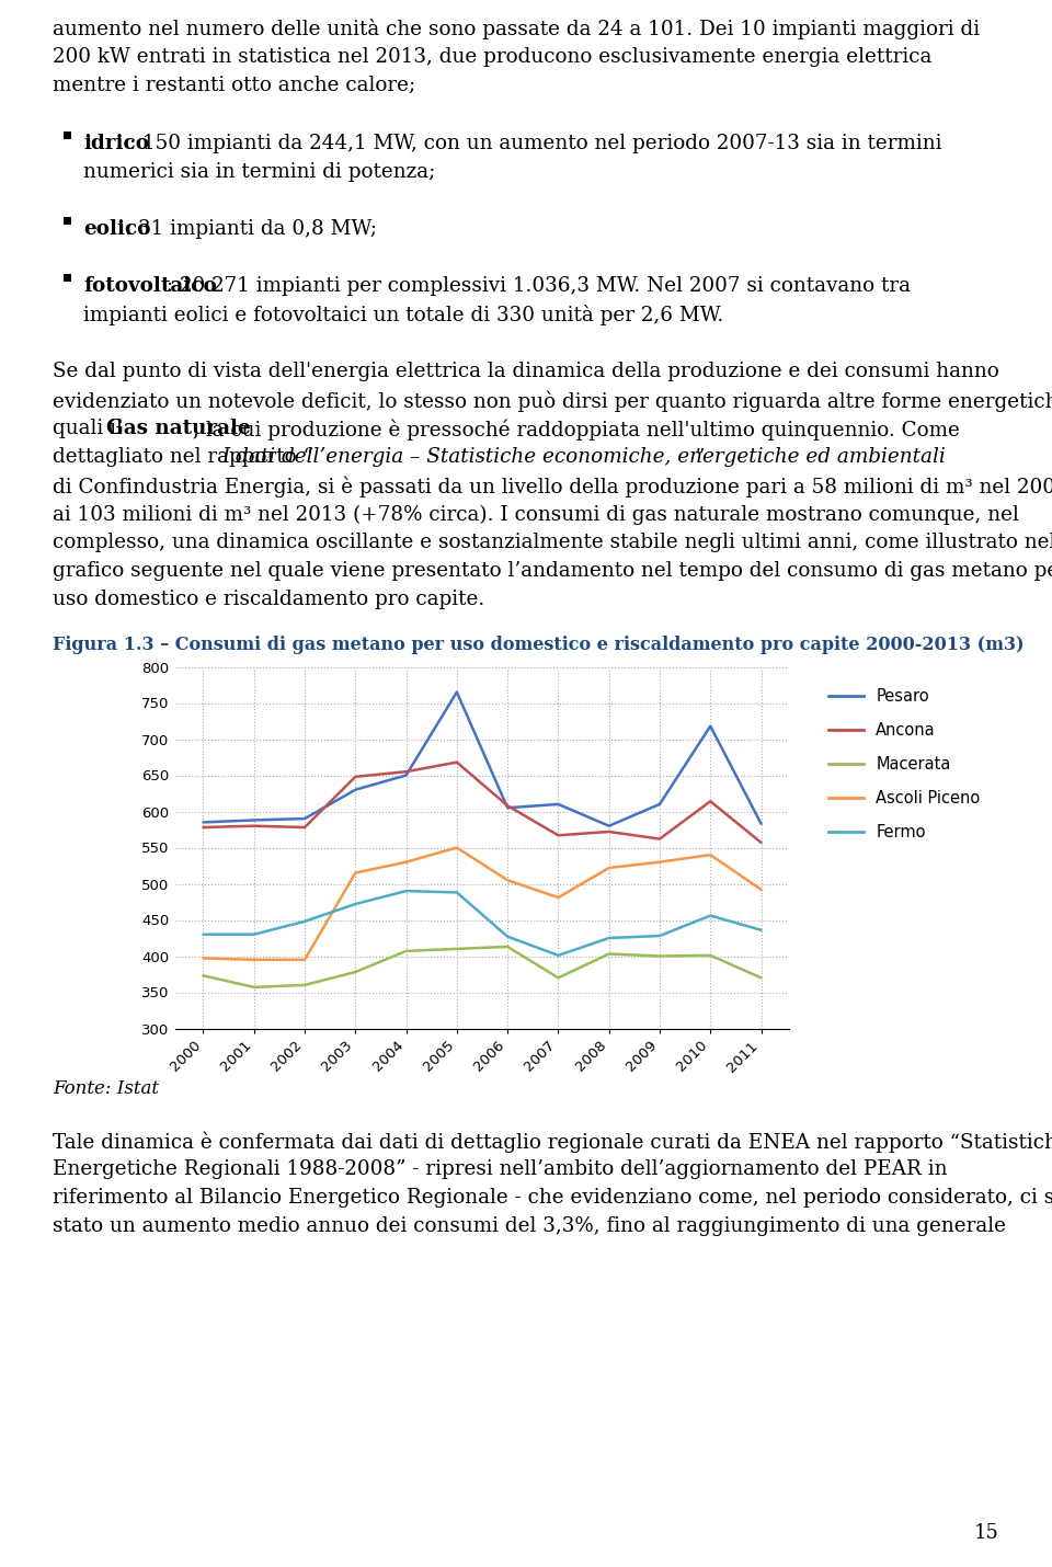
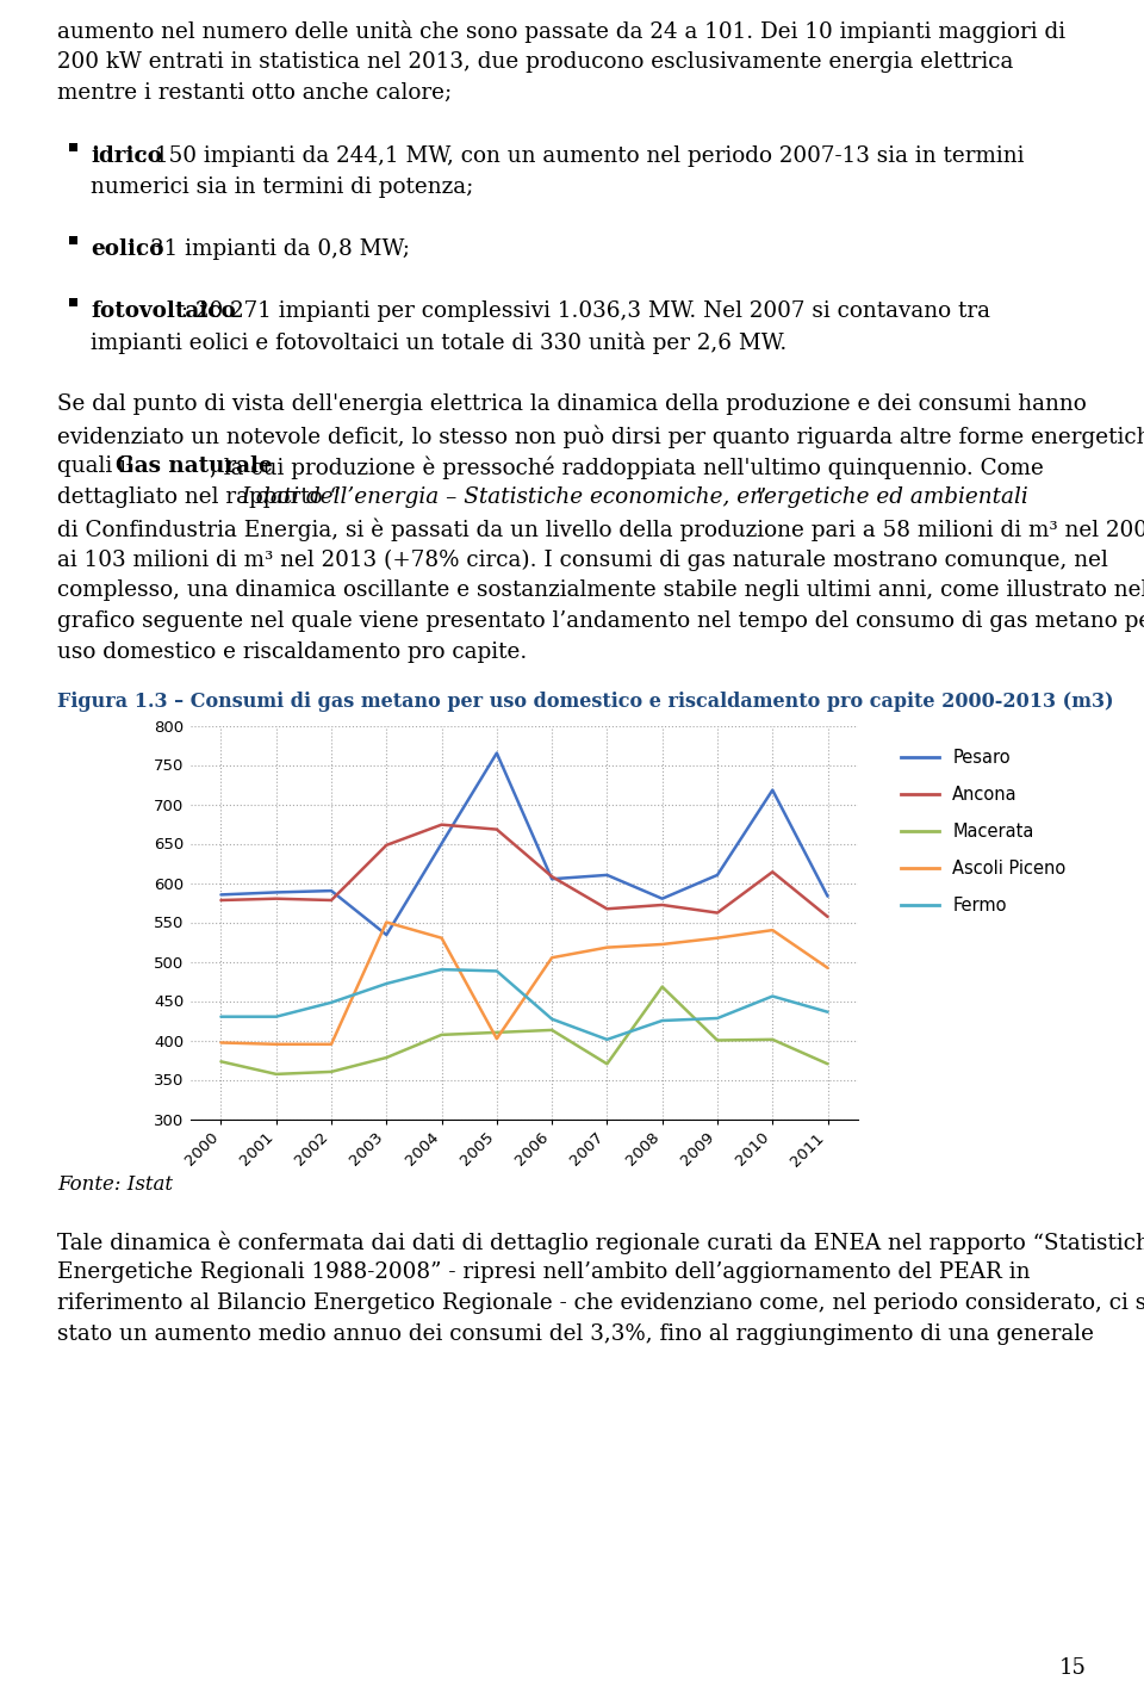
Pesaro/2003: 630 -> 534
Ascoli Piceno/2003: 515 -> 550
Ancona/2004: 655 -> 674
Ascoli Piceno/2005: 550 -> 402
Ascoli Piceno/2007: 481 -> 518
Macerata/2008: 403 -> 468
